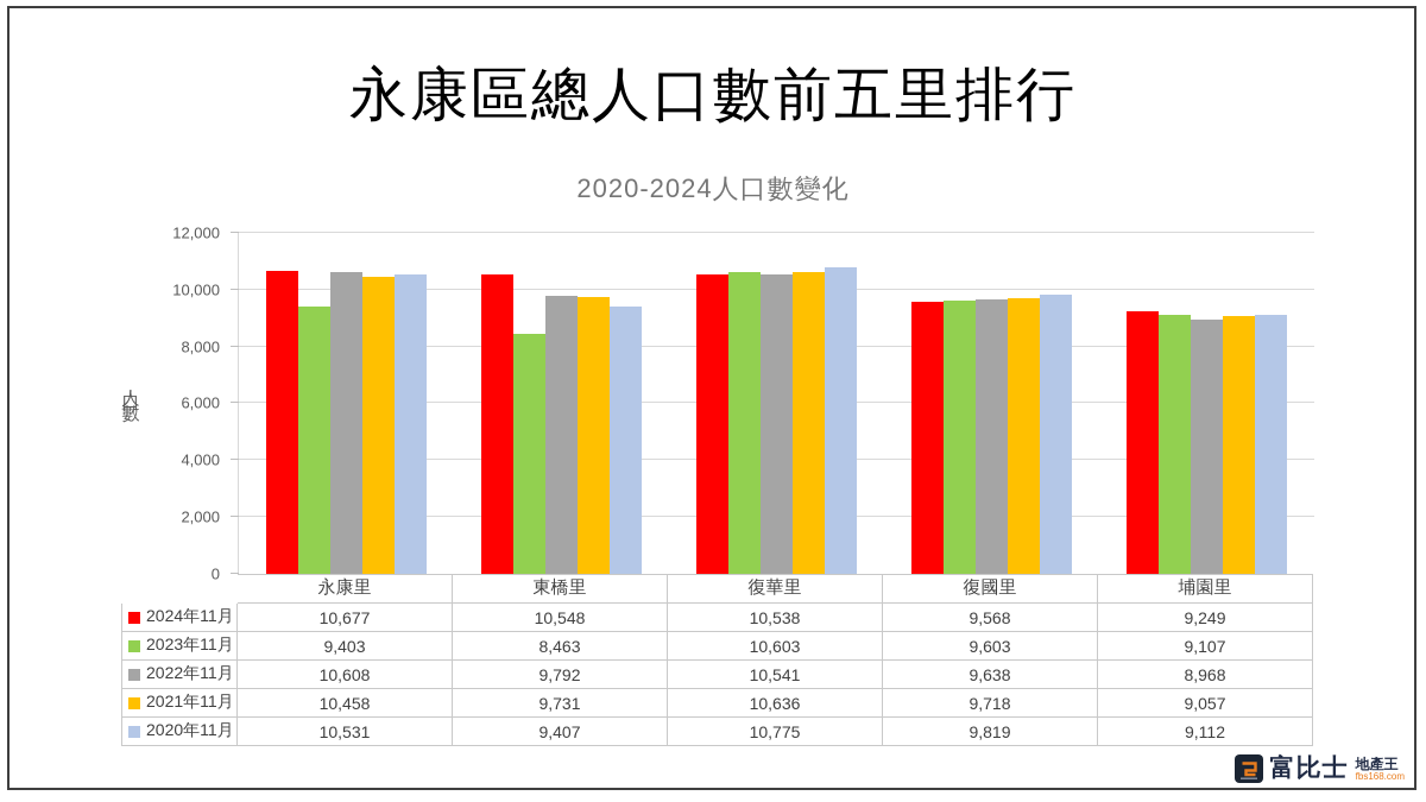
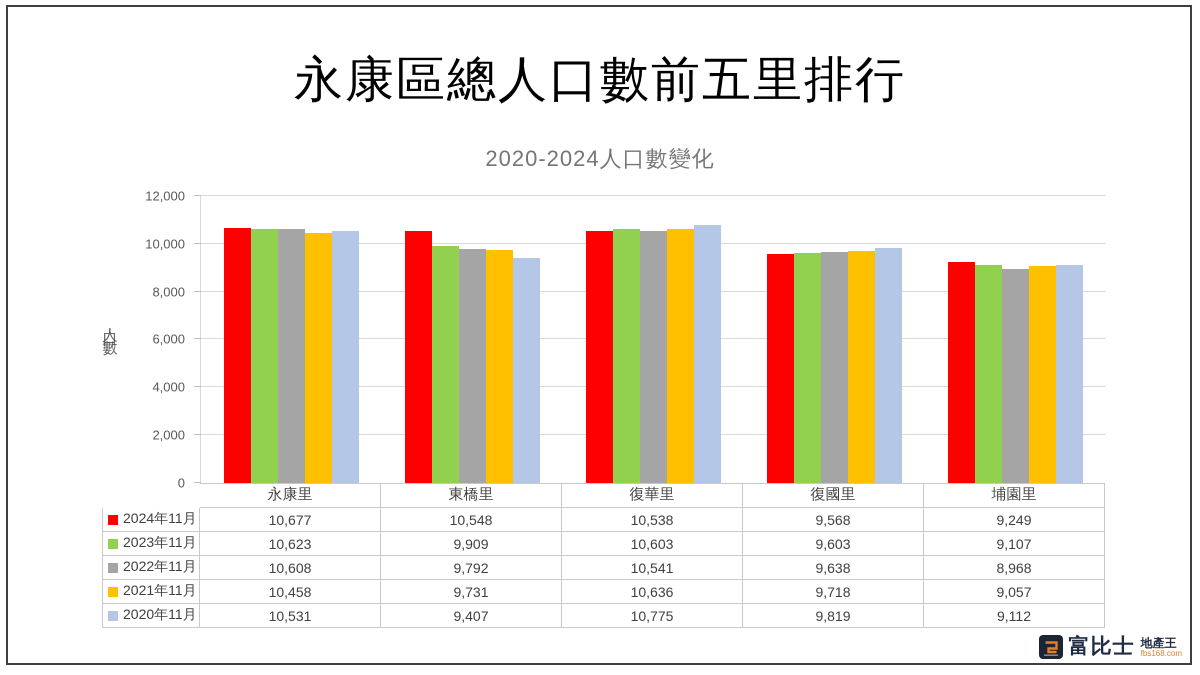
2023年11月/永康里: 9,403 -> 10,623
2023年11月/東橋里: 8,463 -> 9,909
